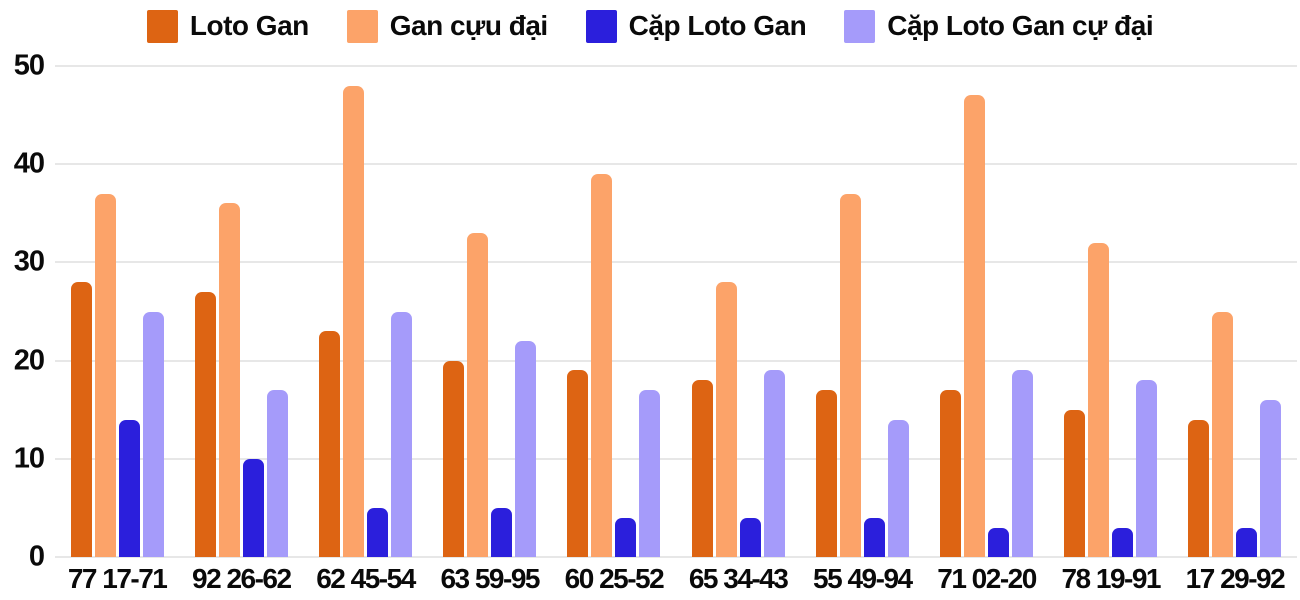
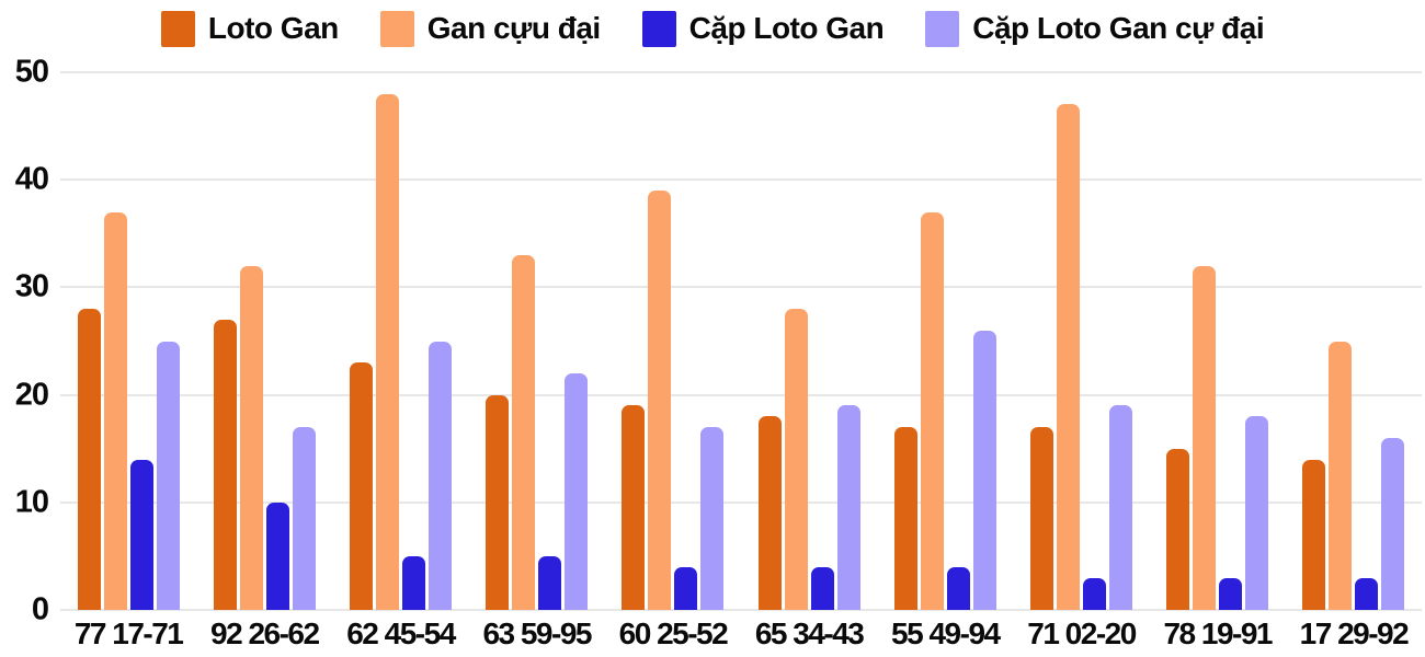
Gan cựu đại/92 26-62: 36 -> 32
Cặp Loto Gan cự đại/55 49-94: 14 -> 26
